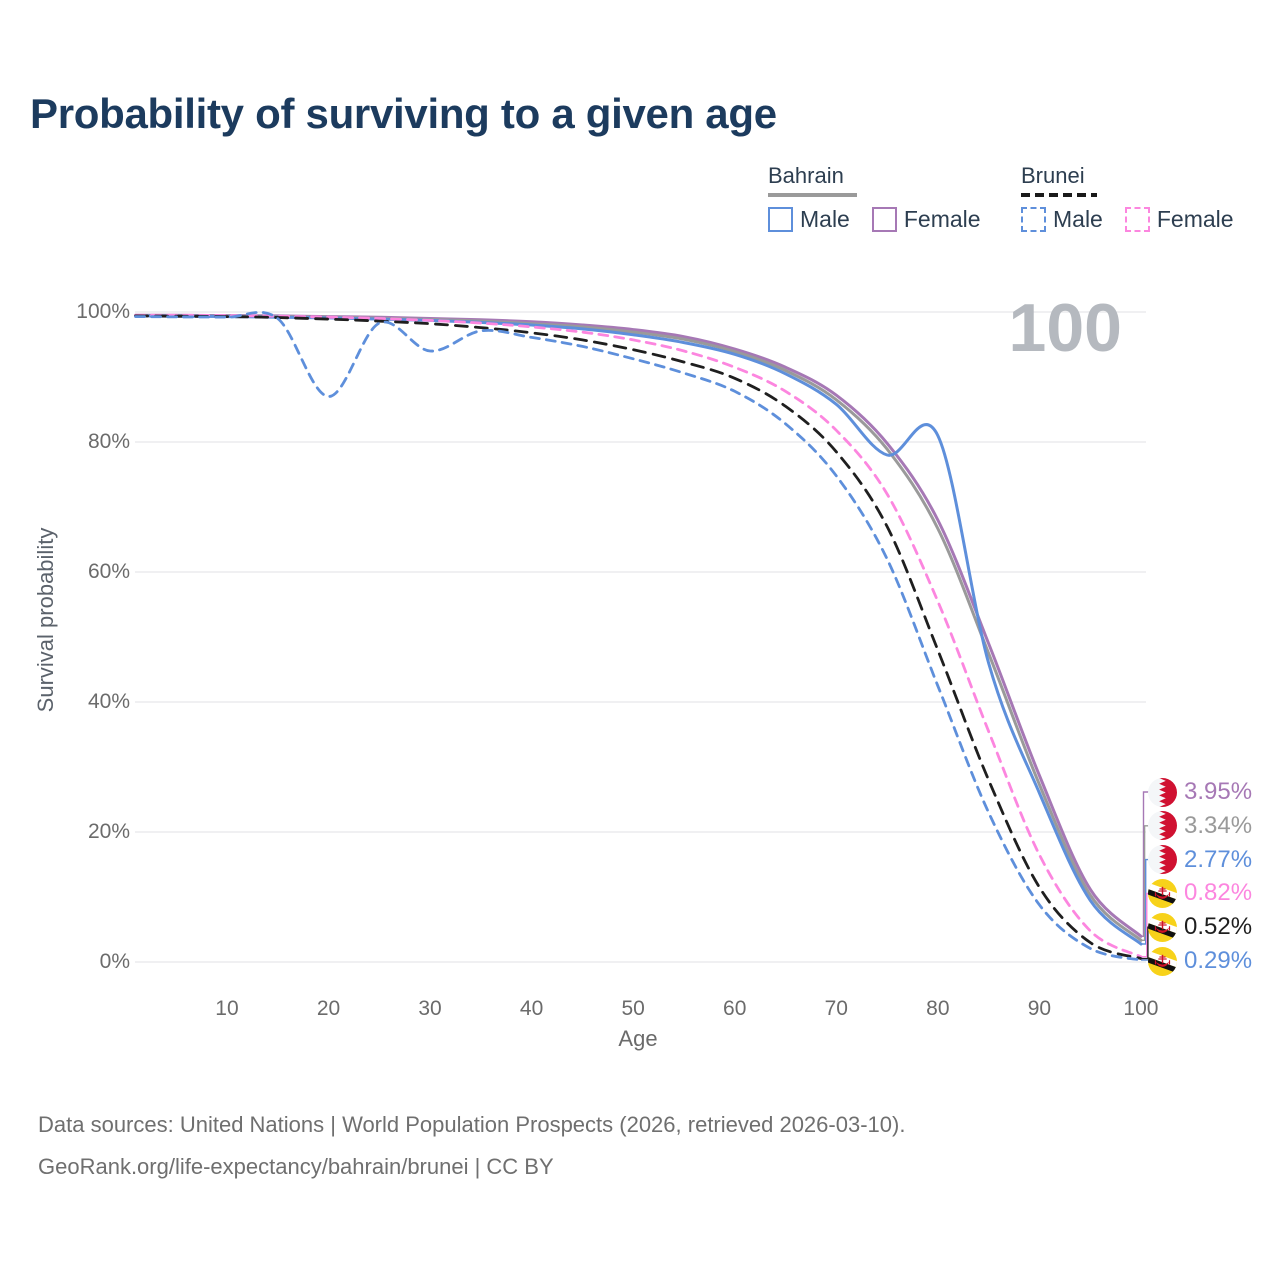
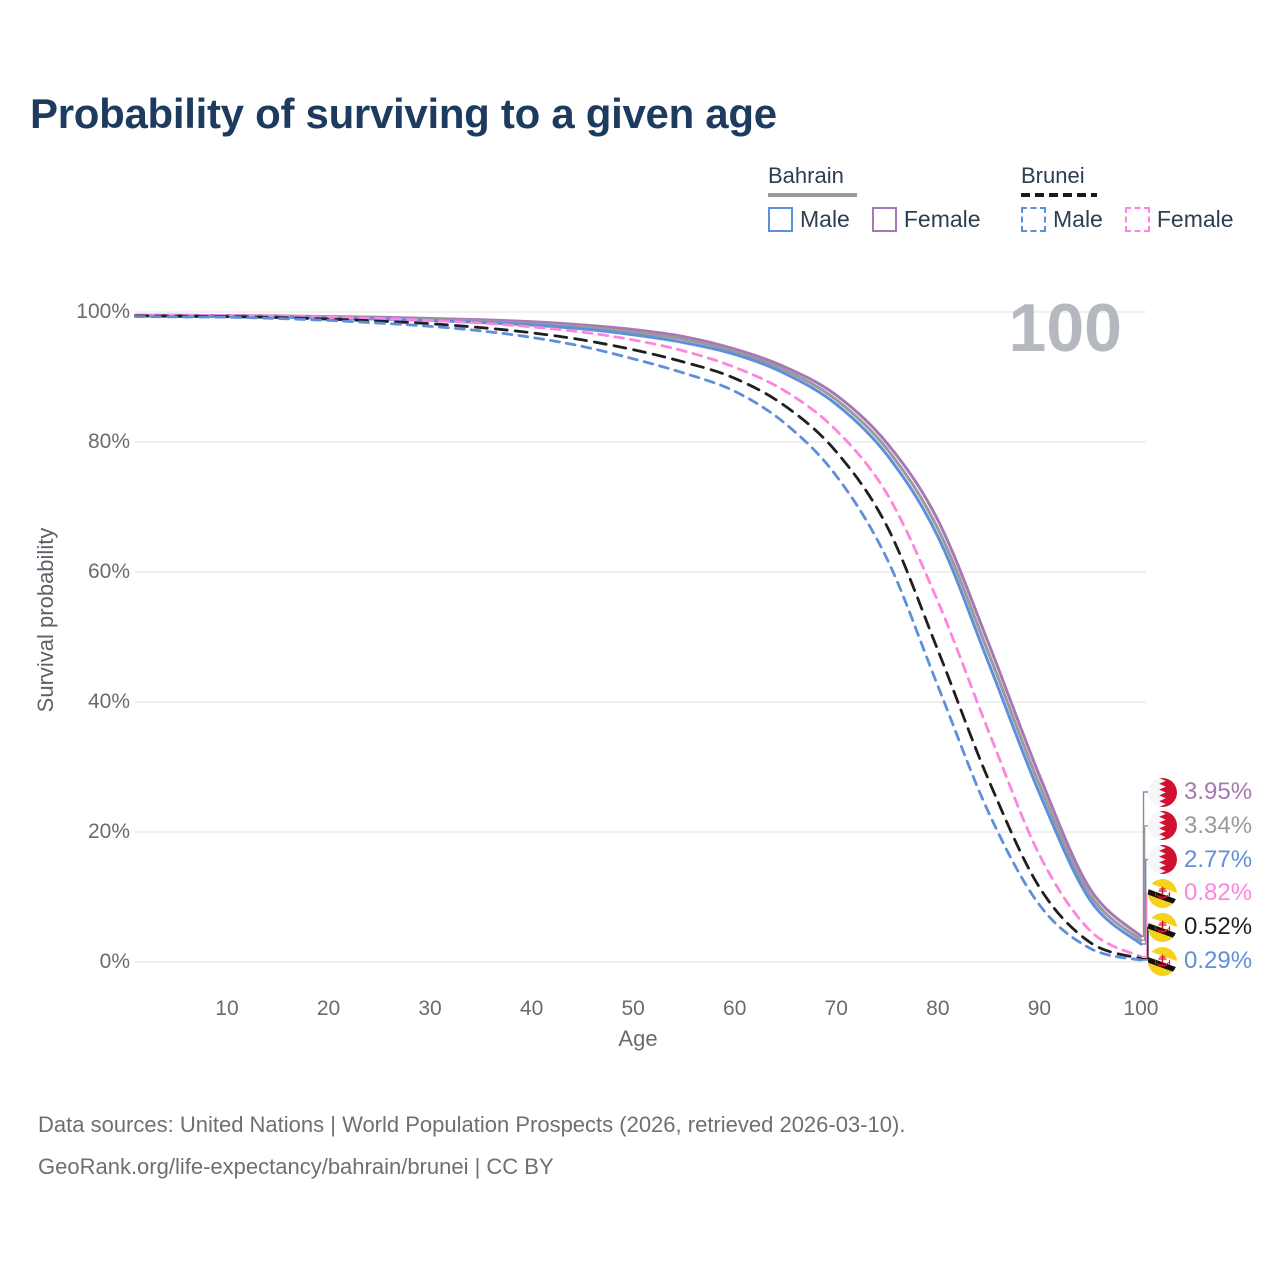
Brunei Male/20: 87% -> 99%
Brunei Male/30: 94% -> 98%
Bahrain Male/80: 81% -> 66%
